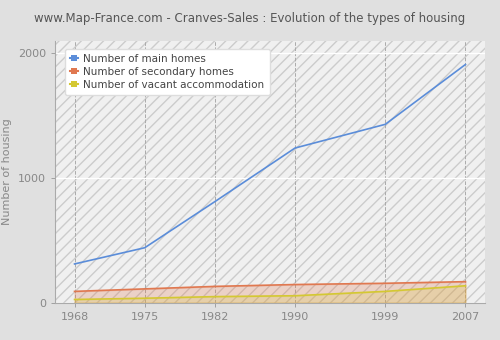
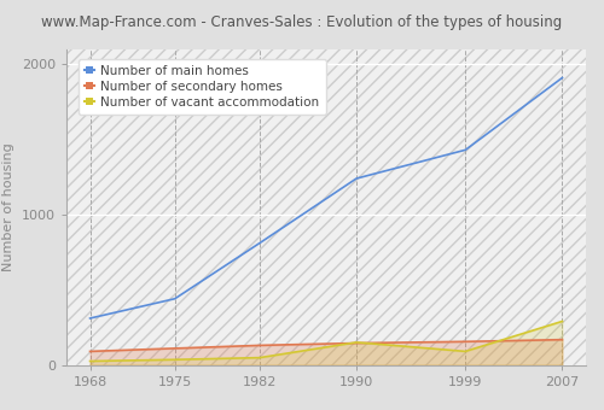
Number of vacant accommodation/1990: 60 -> 150
Number of vacant accommodation/2007: 140 -> 290
